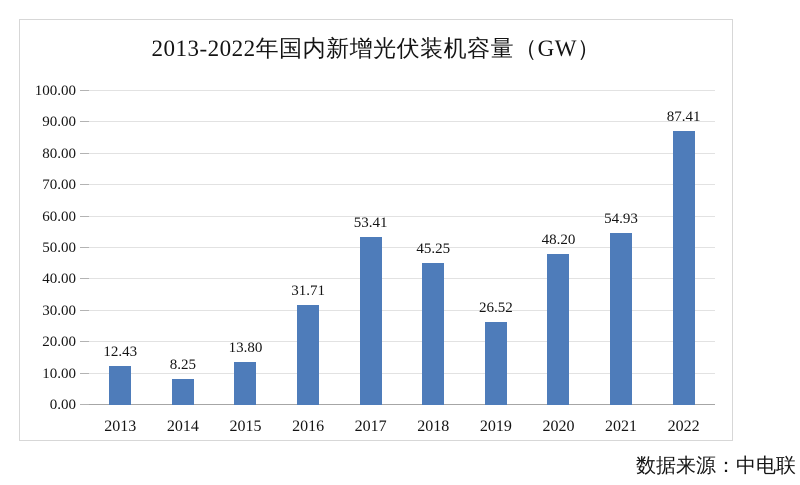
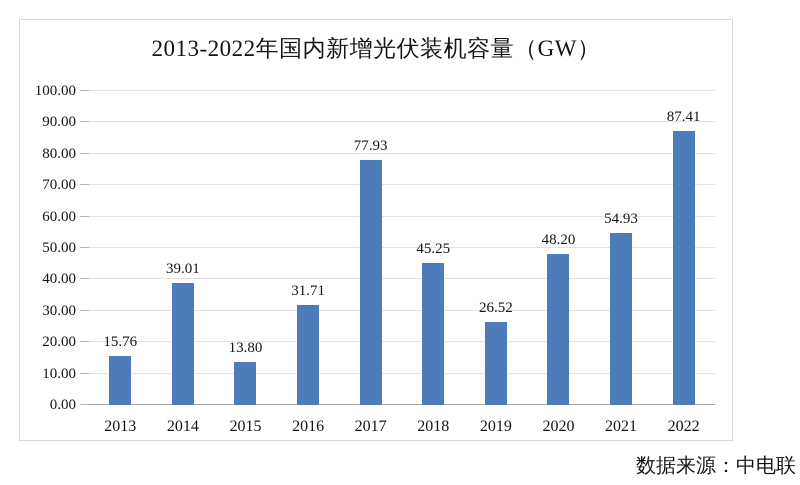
2013: 12.43 -> 15.76
2014: 8.25 -> 39.01
2017: 53.41 -> 77.93
